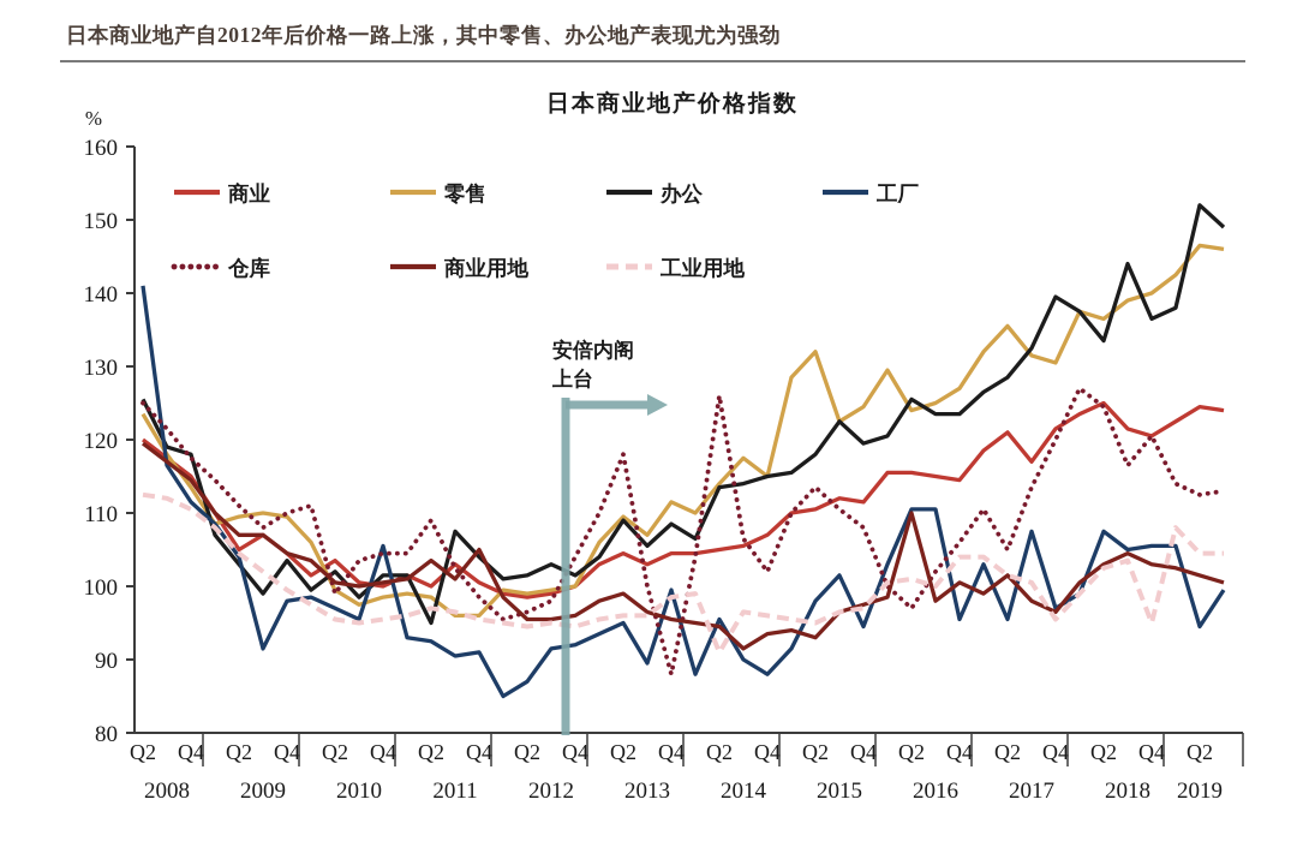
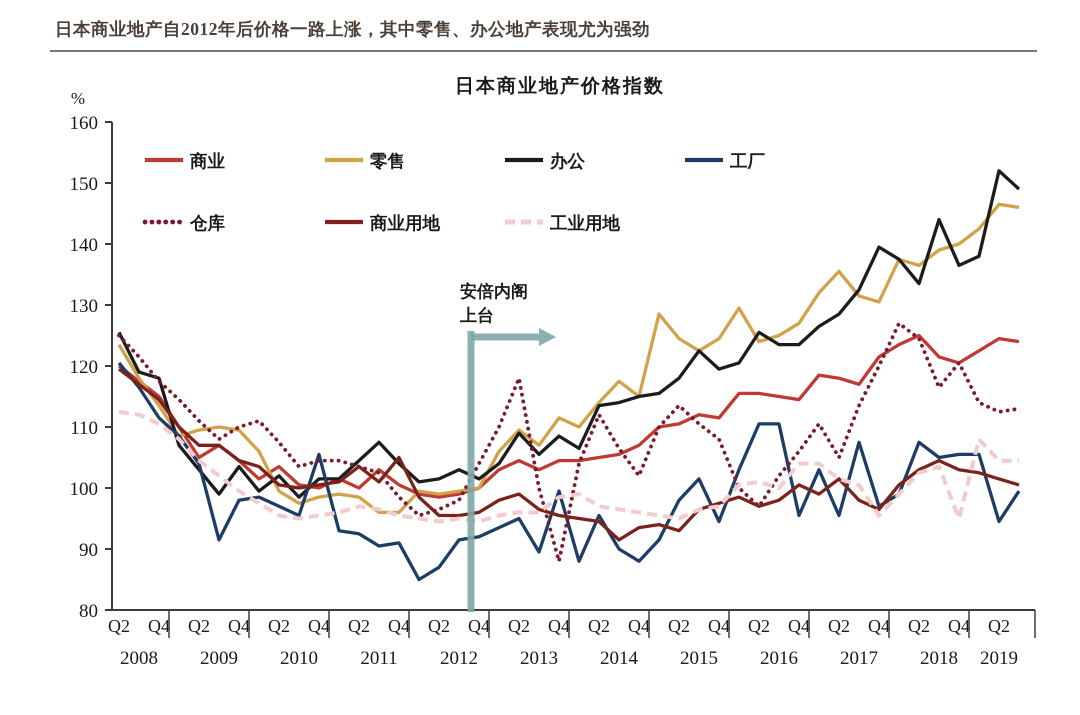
工厂/2008Q2: 141 -> 120
仓库/2010Q2: 99 -> 108
办公/2011Q2: 95 -> 104
仓库/2011Q2: 109 -> 104
仓库/2014Q2: 126 -> 112
工业用地/2014Q2: 91 -> 97
零售/2015Q2: 132 -> 124
商业用地/2016Q2: 110 -> 97
商业/2017Q2: 121 -> 118
